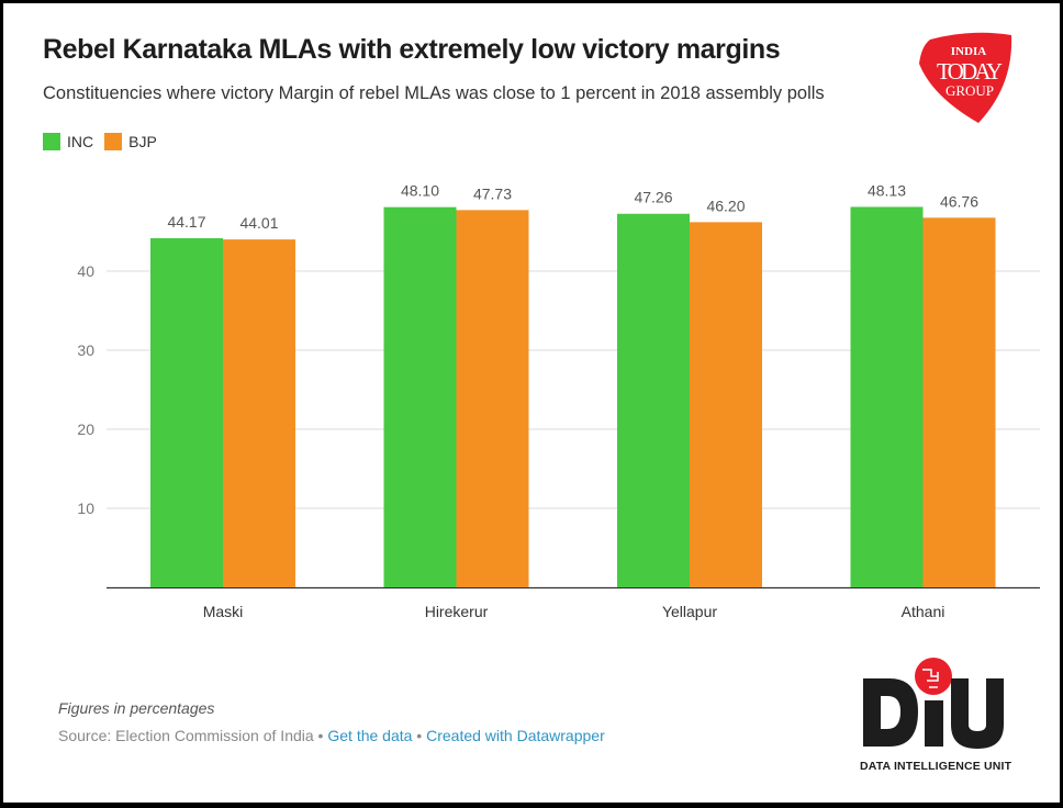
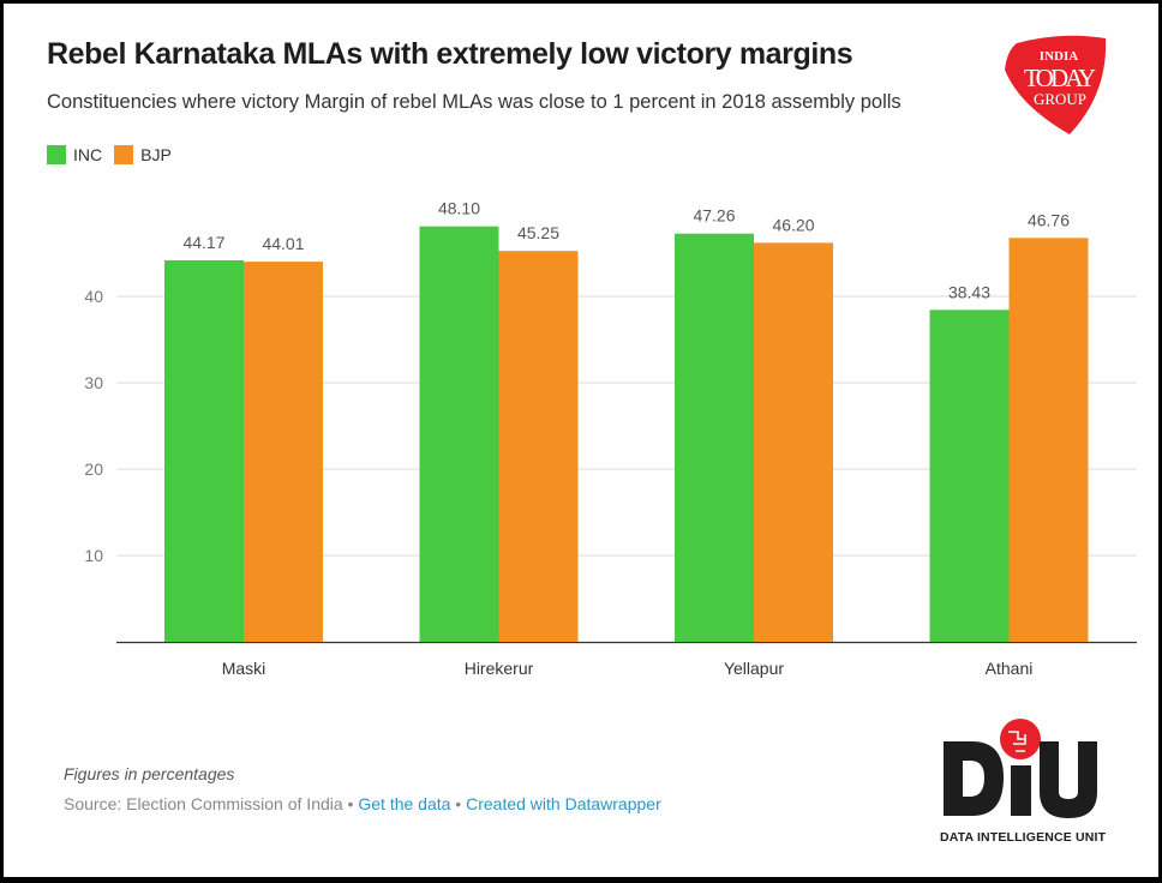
BJP/Hirekerur: 47.73 -> 45.25
INC/Athani: 48.13 -> 38.43
